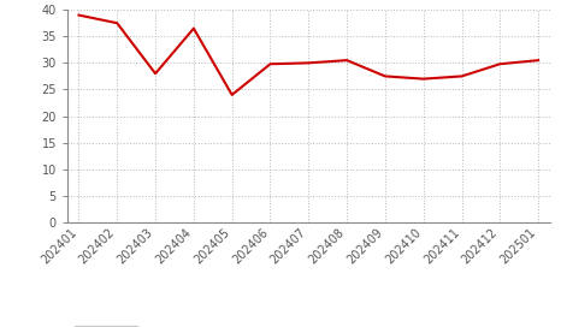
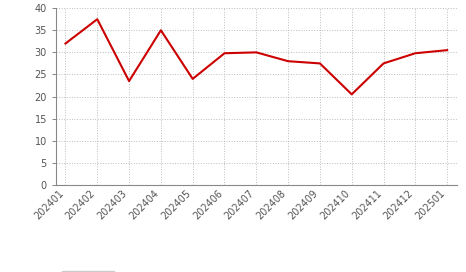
202401: 39.0 -> 32.0
202403: 28.0 -> 23.5
202404: 36.5 -> 35.0
202408: 30.5 -> 28.0
202410: 27.0 -> 20.5
